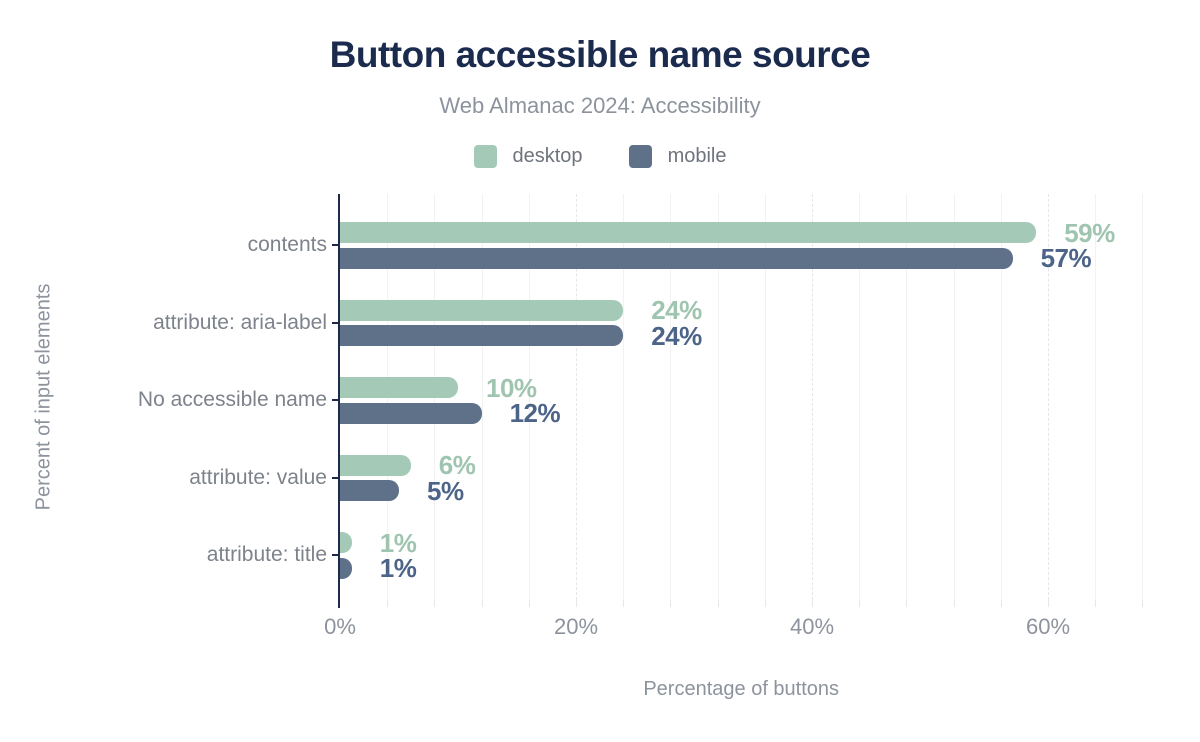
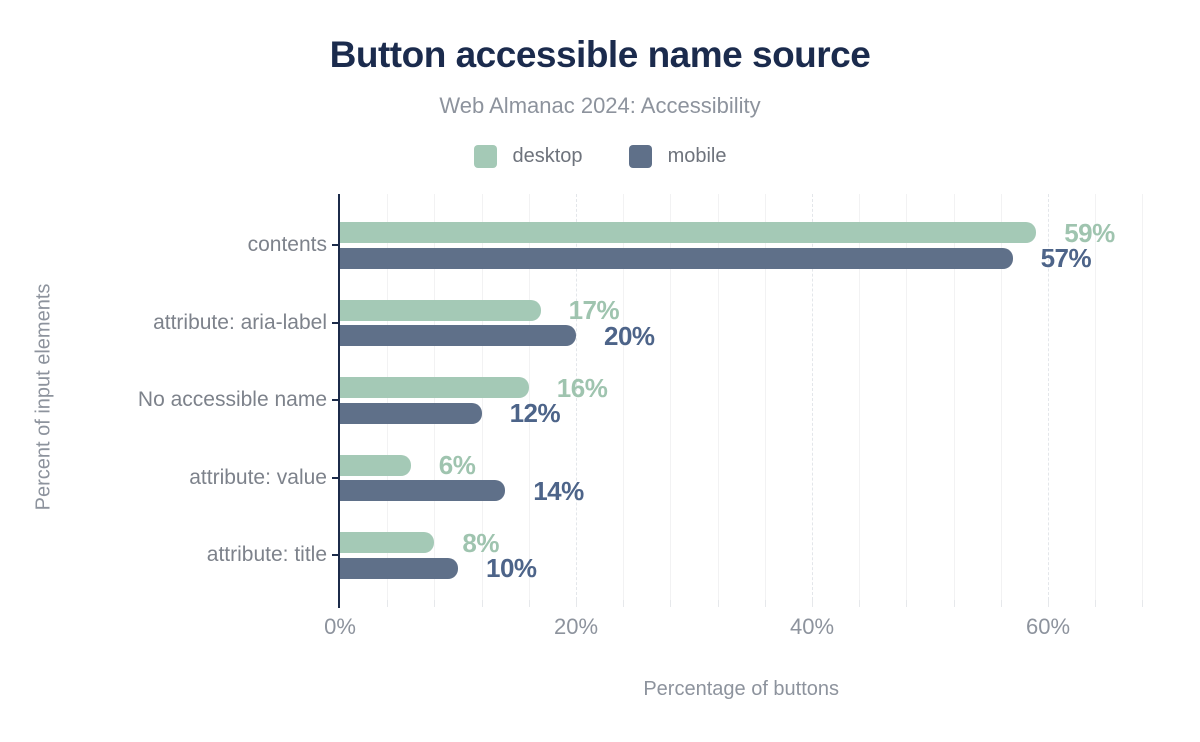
desktop/attribute: aria-label: 24% -> 17%
mobile/attribute: aria-label: 24% -> 20%
desktop/No accessible name: 10% -> 16%
mobile/attribute: value: 5% -> 14%
desktop/attribute: title: 1% -> 8%
mobile/attribute: title: 1% -> 10%
